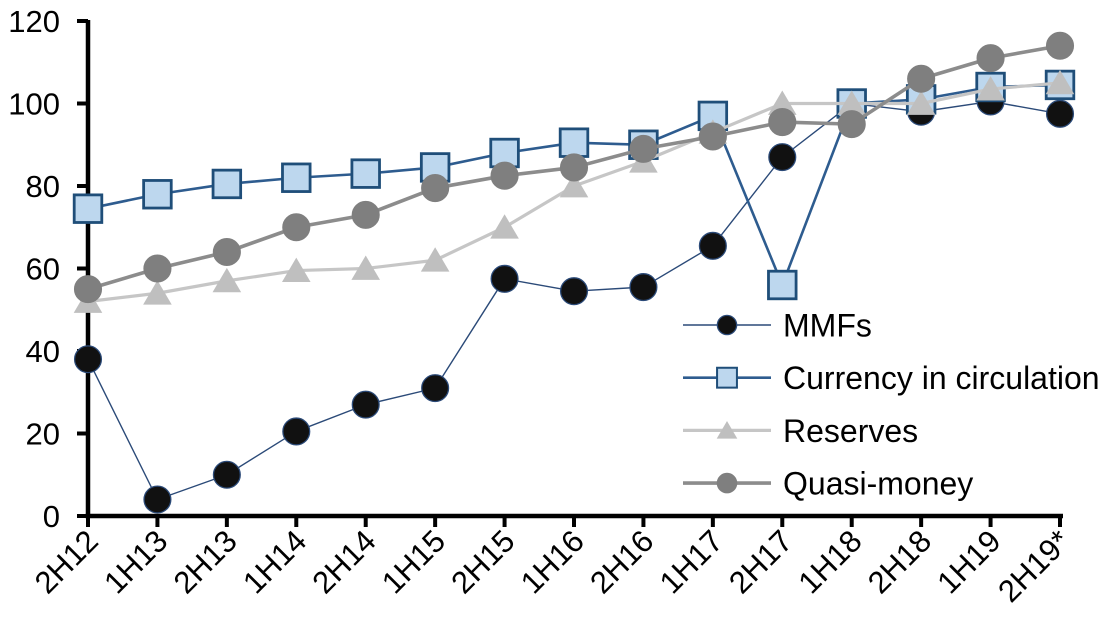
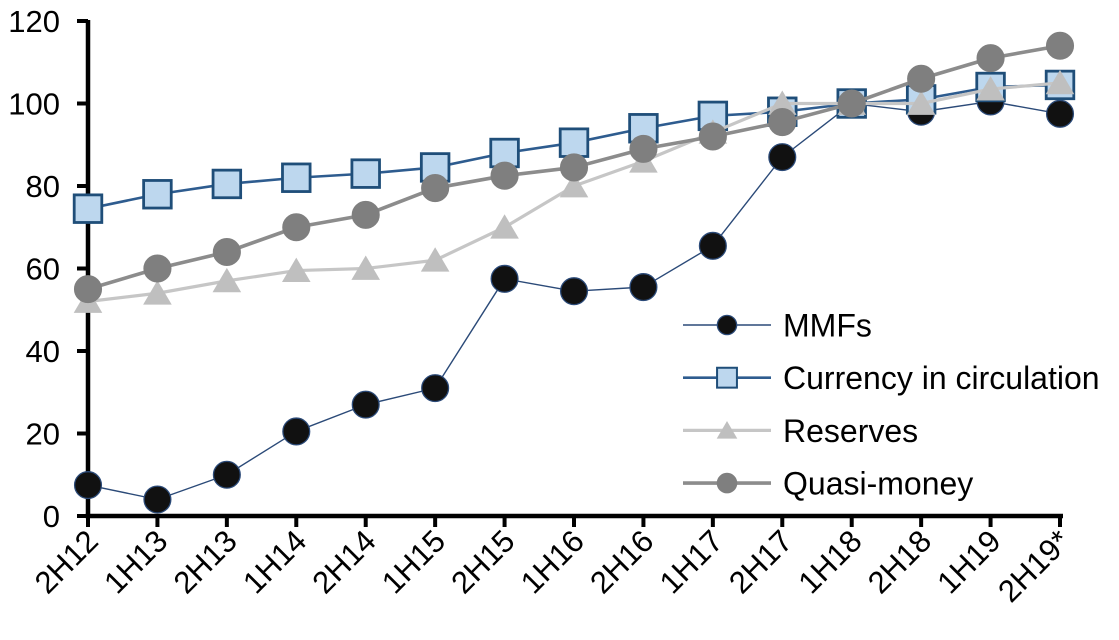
MMFs/2H12: 38 -> 8
Currency in circulation/2H16: 90 -> 94
Currency in circulation/2H17: 56 -> 98
Quasi-money/1H18: 95 -> 100
